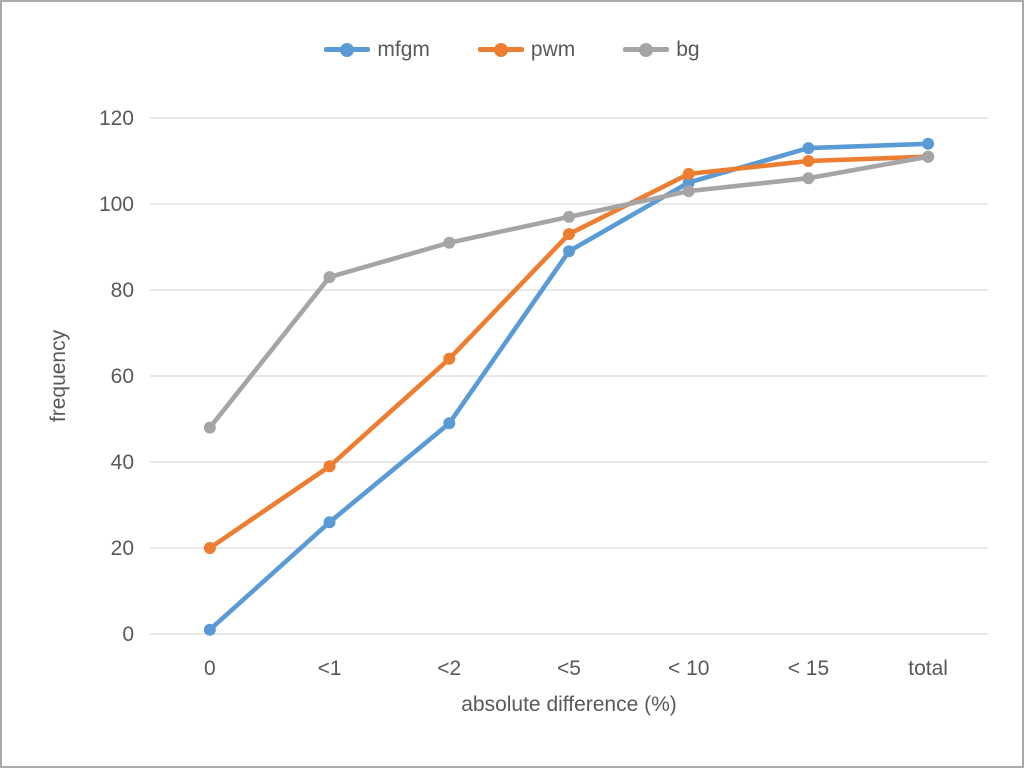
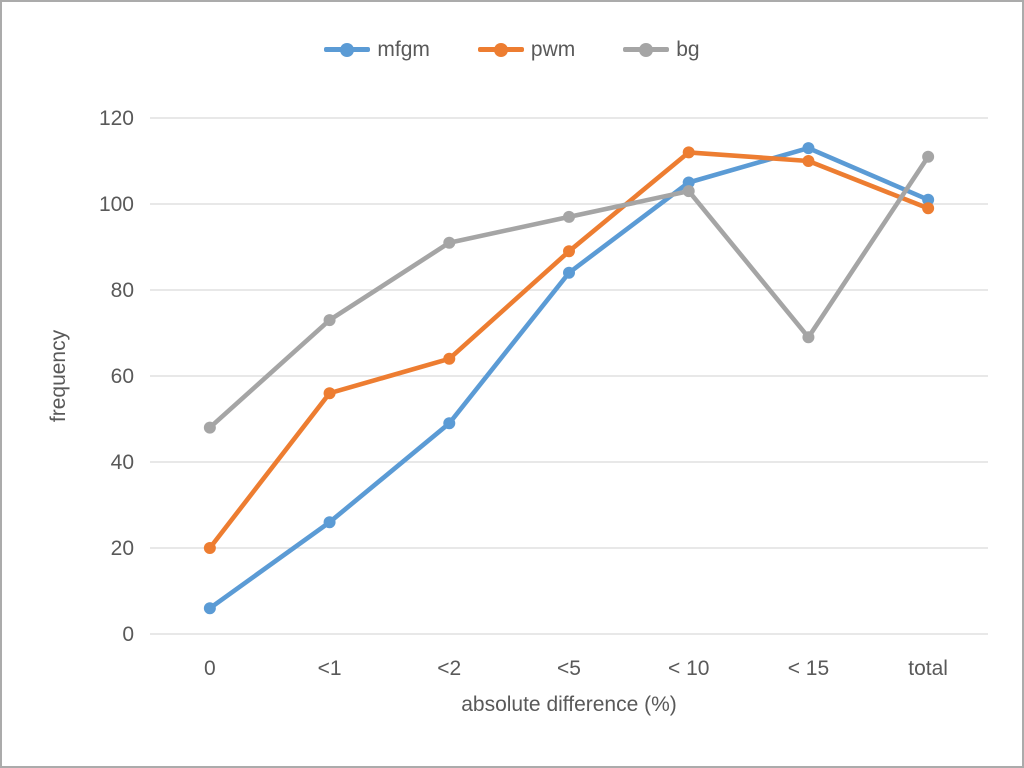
mfgm/0: 1 -> 6
pwm/<1: 39 -> 56
bg/<1: 83 -> 73
mfgm/<5: 89 -> 84
pwm/<5: 93 -> 89
pwm/< 10: 107 -> 112
bg/< 15: 106 -> 69
mfgm/total: 114 -> 101
pwm/total: 111 -> 99
